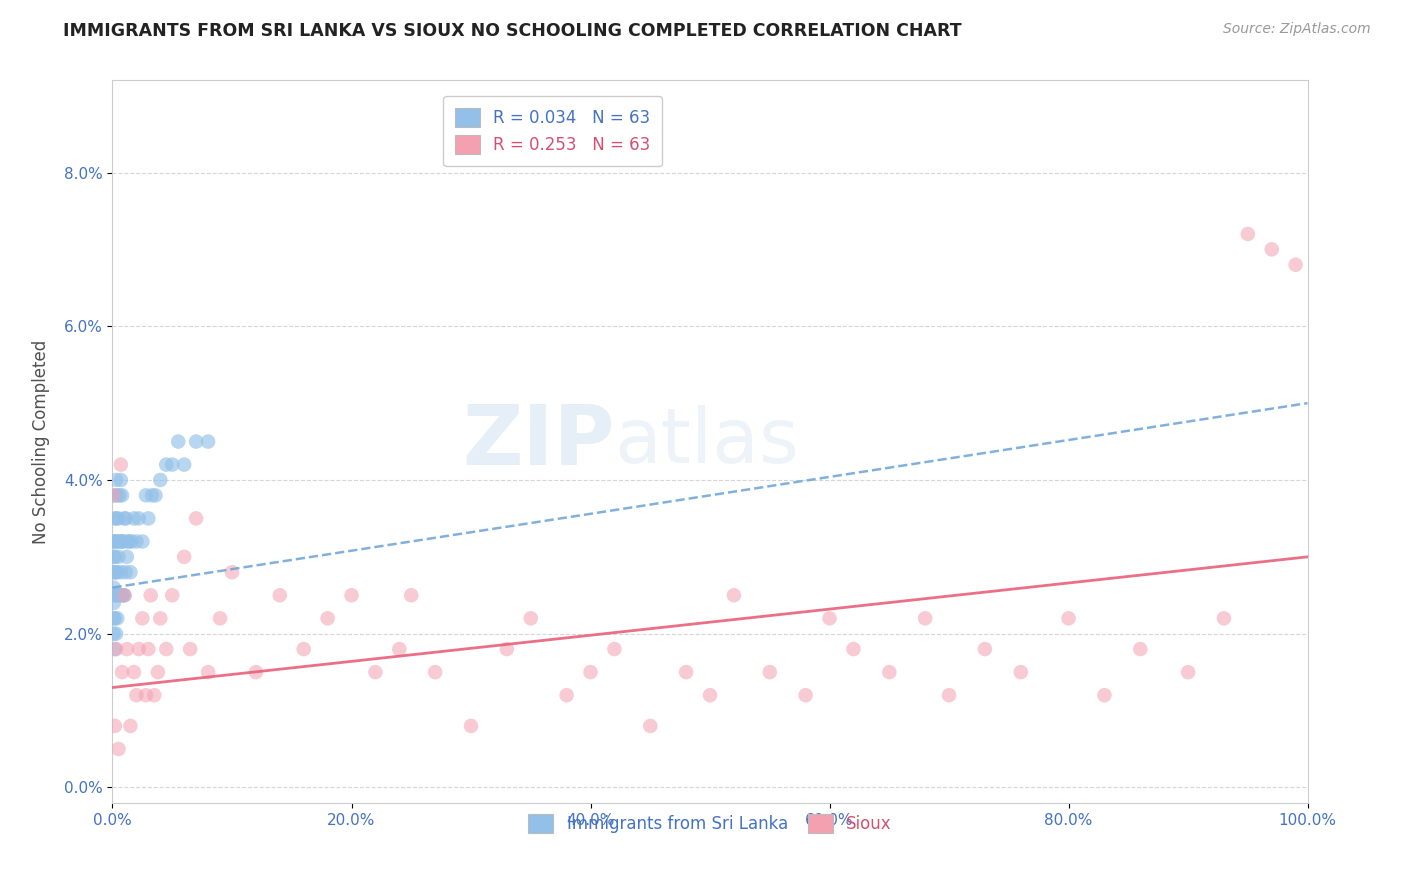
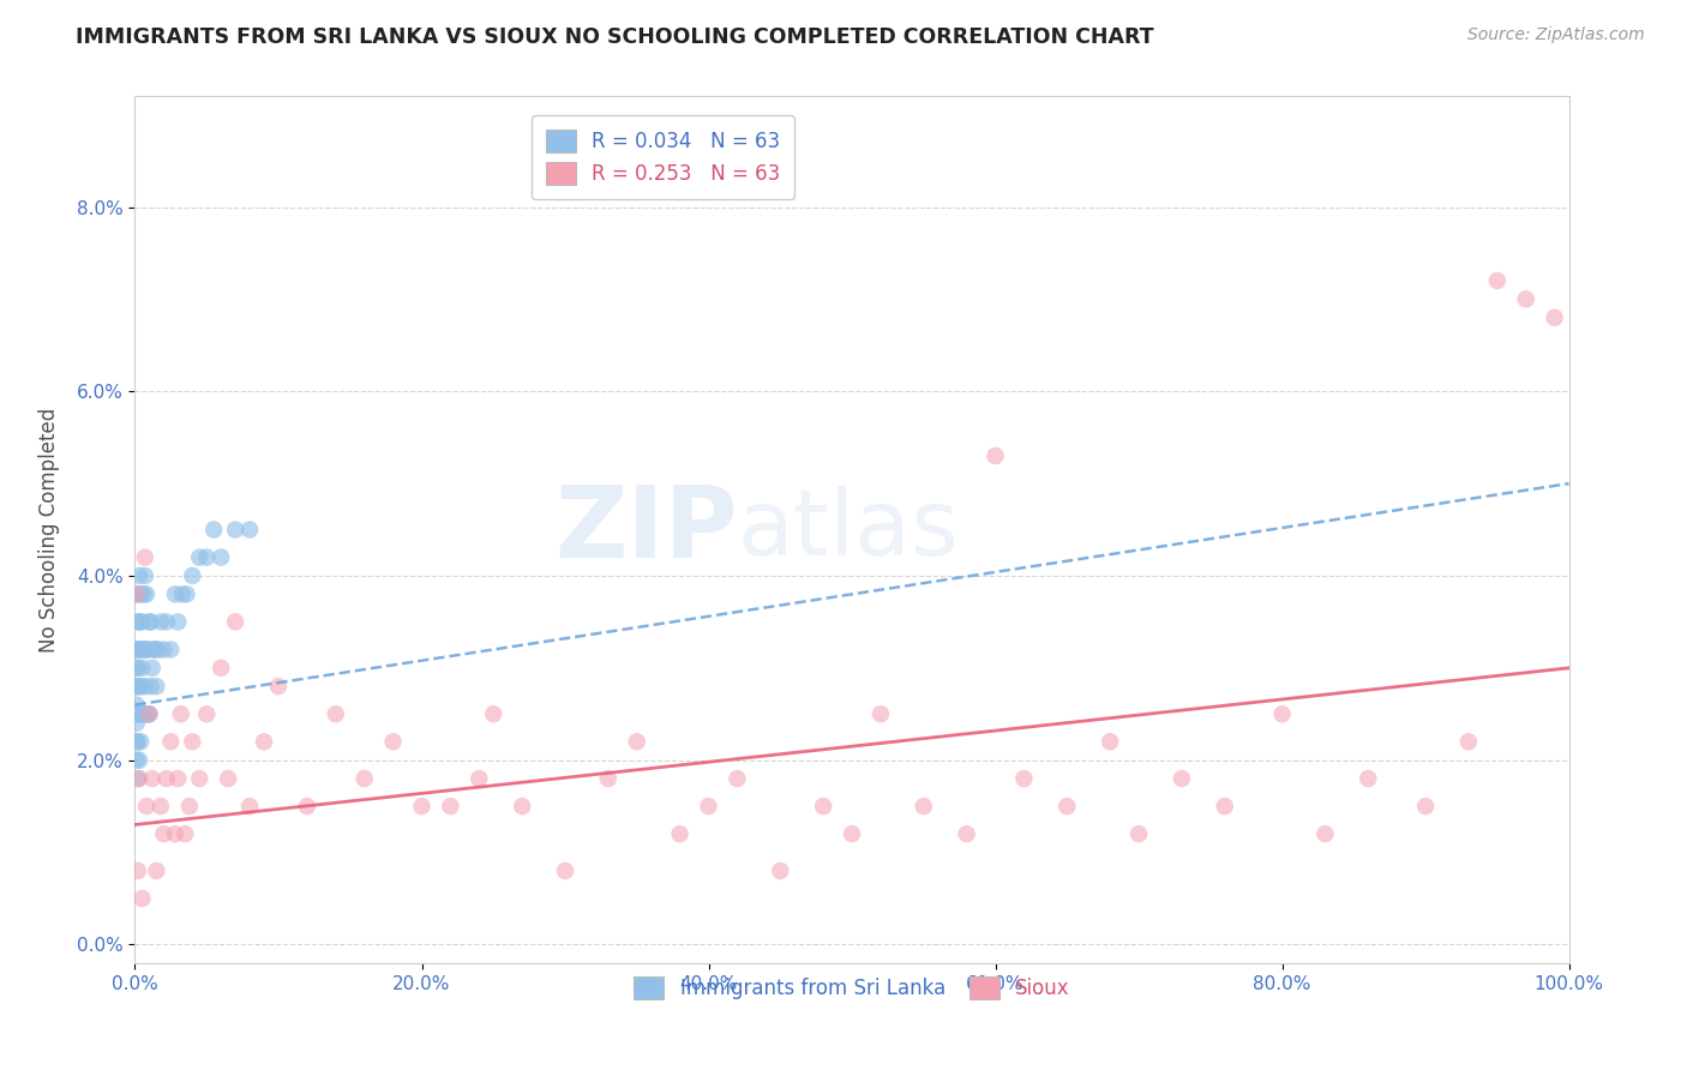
Sioux/20.0%: 2.5% -> 1.5%
Sioux/60.0%: 2.2% -> 5.3%
Sioux/80.0%: 2.2% -> 2.5%
